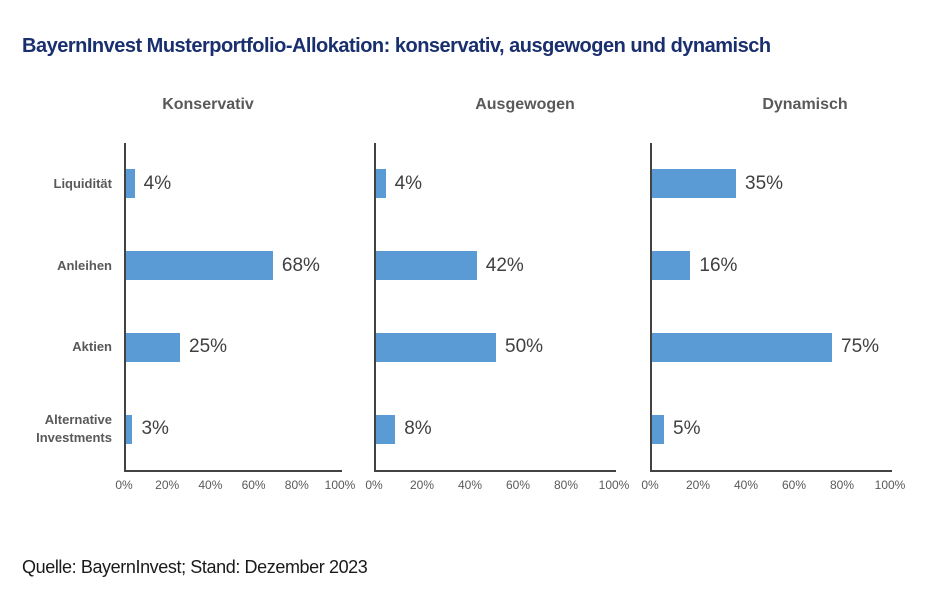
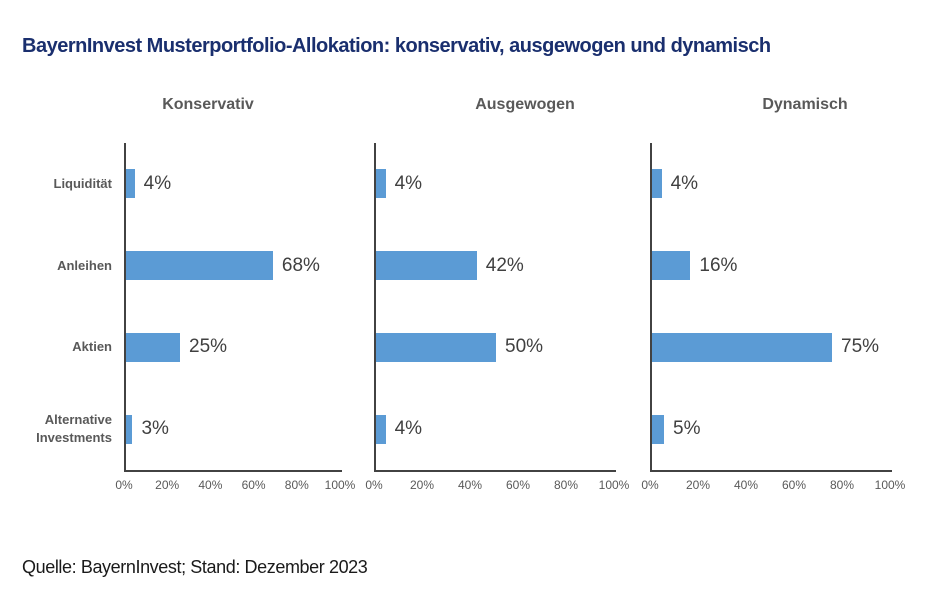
Ausgewogen/Alternative Investments: 8% -> 4%
Dynamisch/Liquidität: 35% -> 4%
